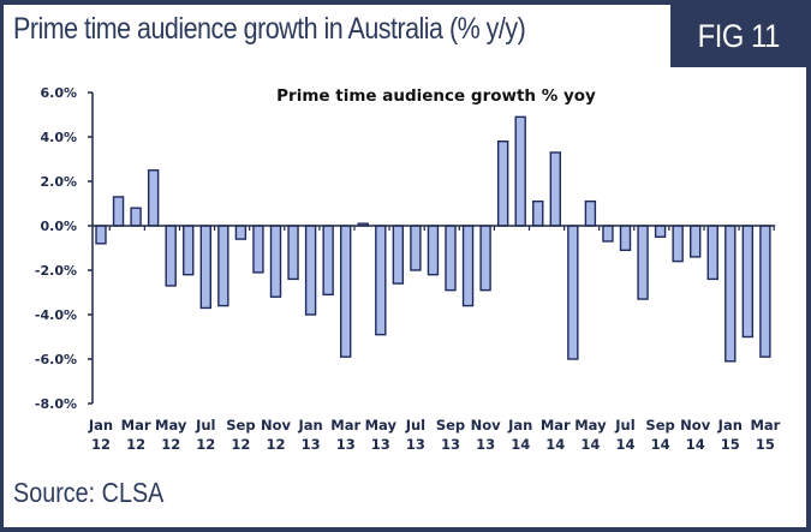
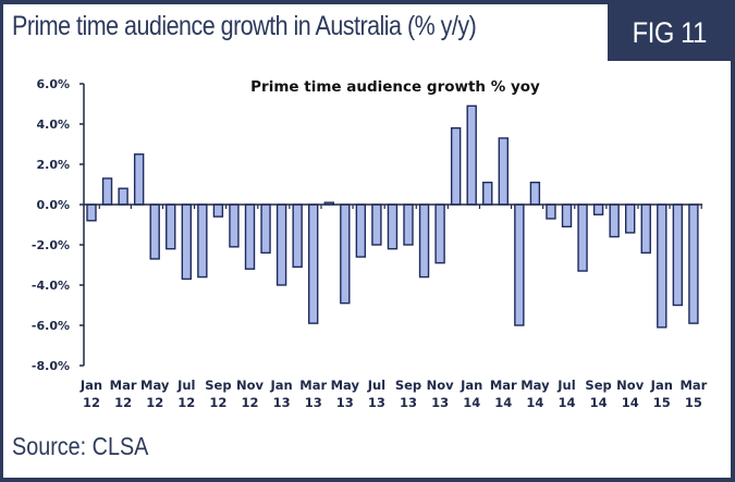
Sep 13: -2.9% -> -2.0%
